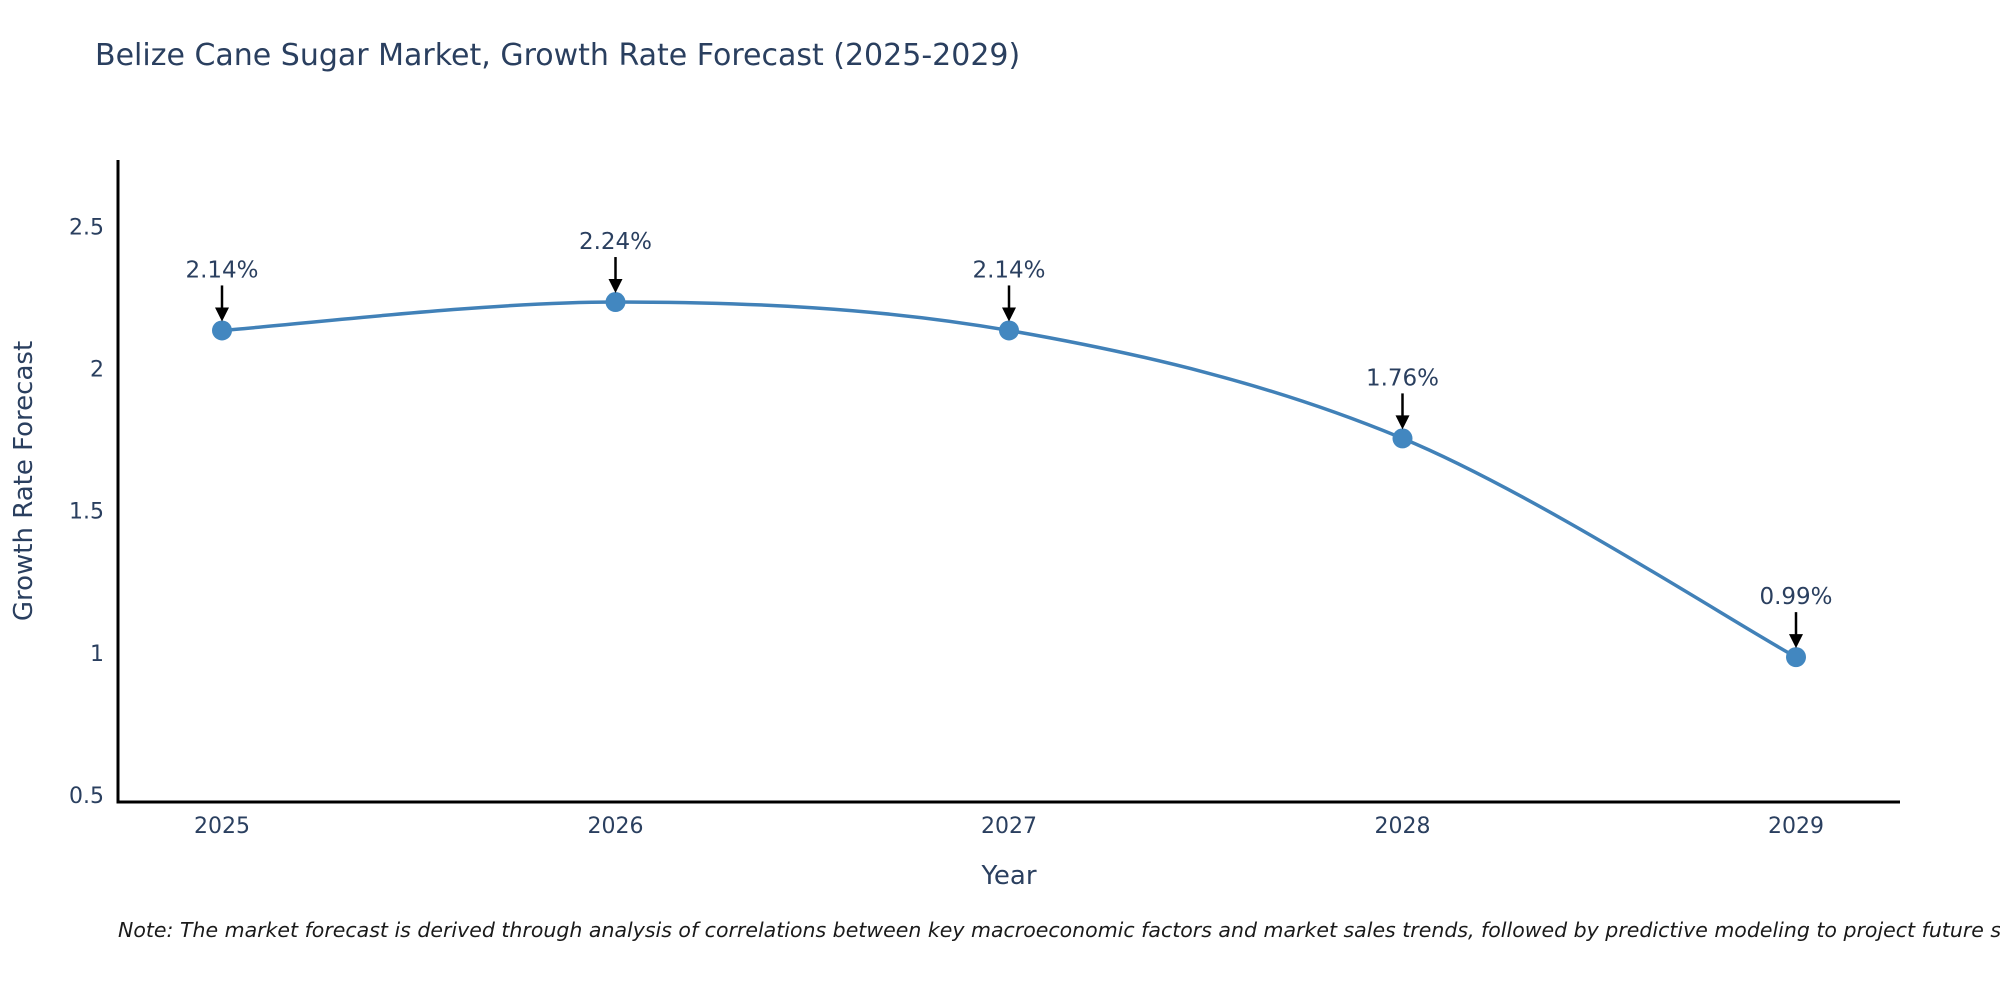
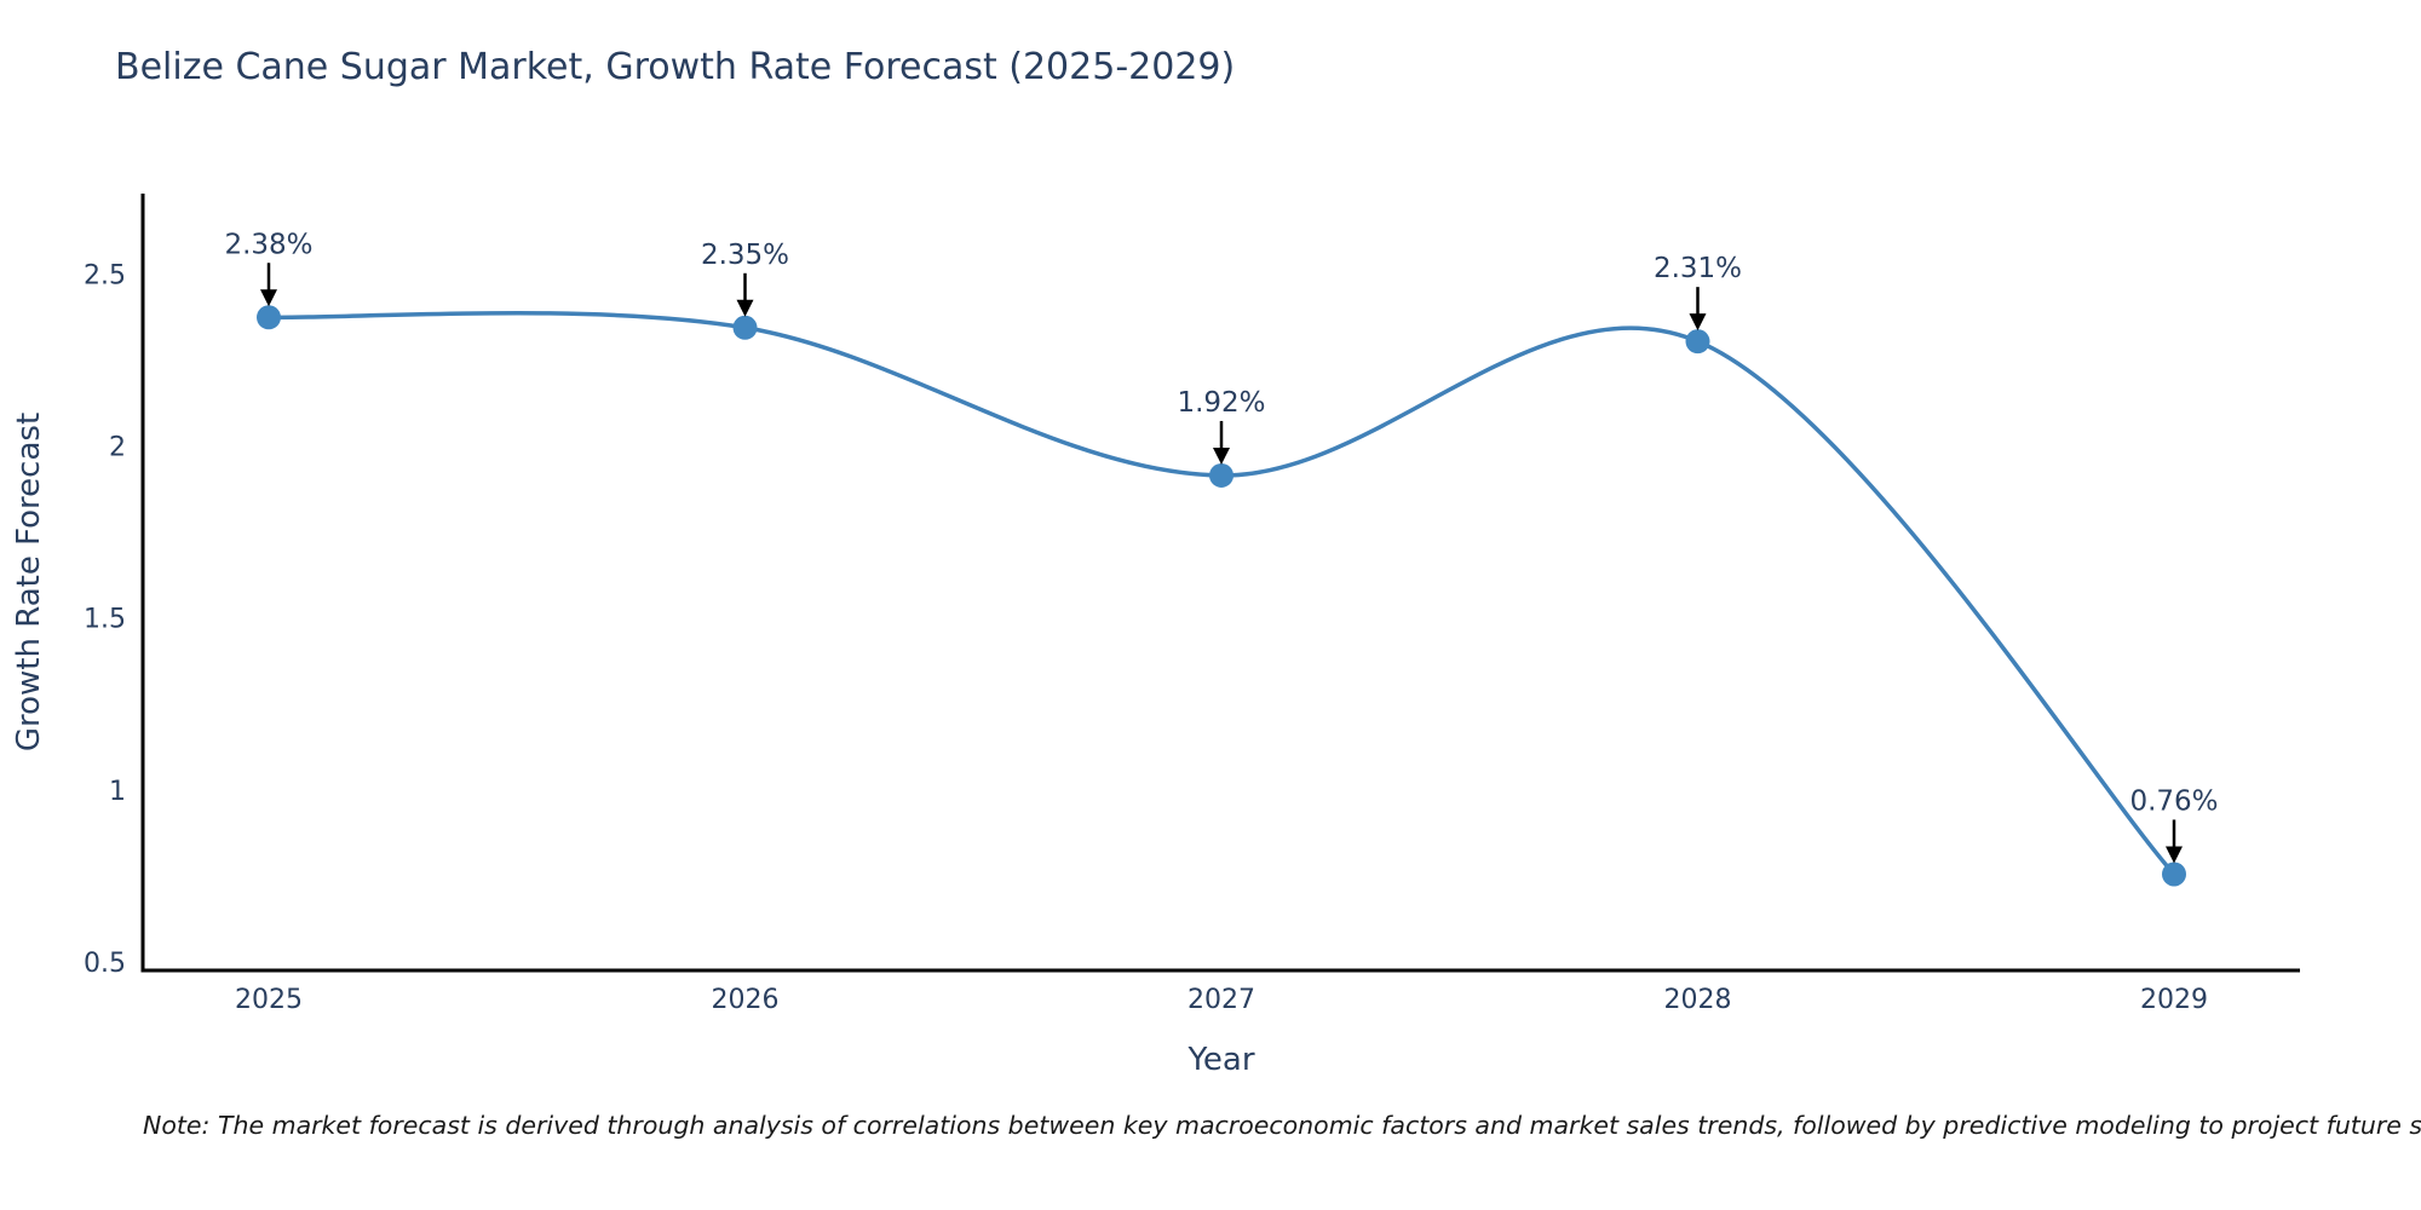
2025: 2.14% -> 2.38%
2026: 2.24% -> 2.35%
2027: 2.14% -> 1.92%
2028: 1.76% -> 2.31%
2029: 0.99% -> 0.76%
